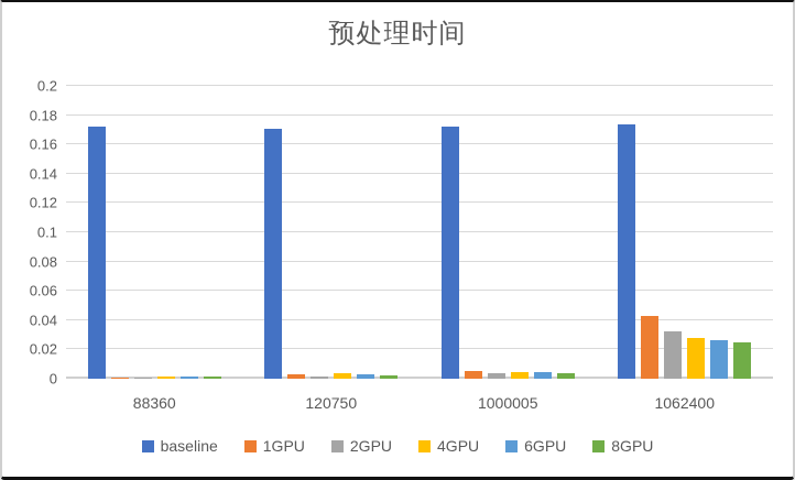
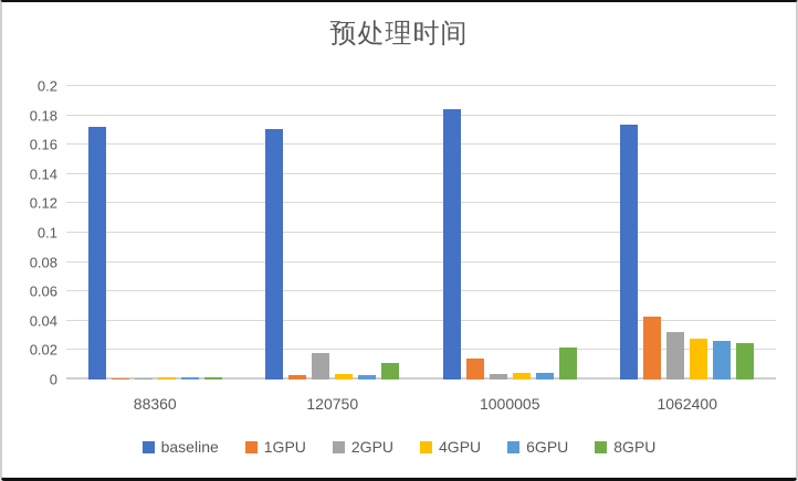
2GPU/120750: 0.002 -> 0.018
8GPU/120750: 0.003 -> 0.011
baseline/1000005: 0.172 -> 0.184
1GPU/1000005: 0.005 -> 0.014
8GPU/1000005: 0.004 -> 0.022
